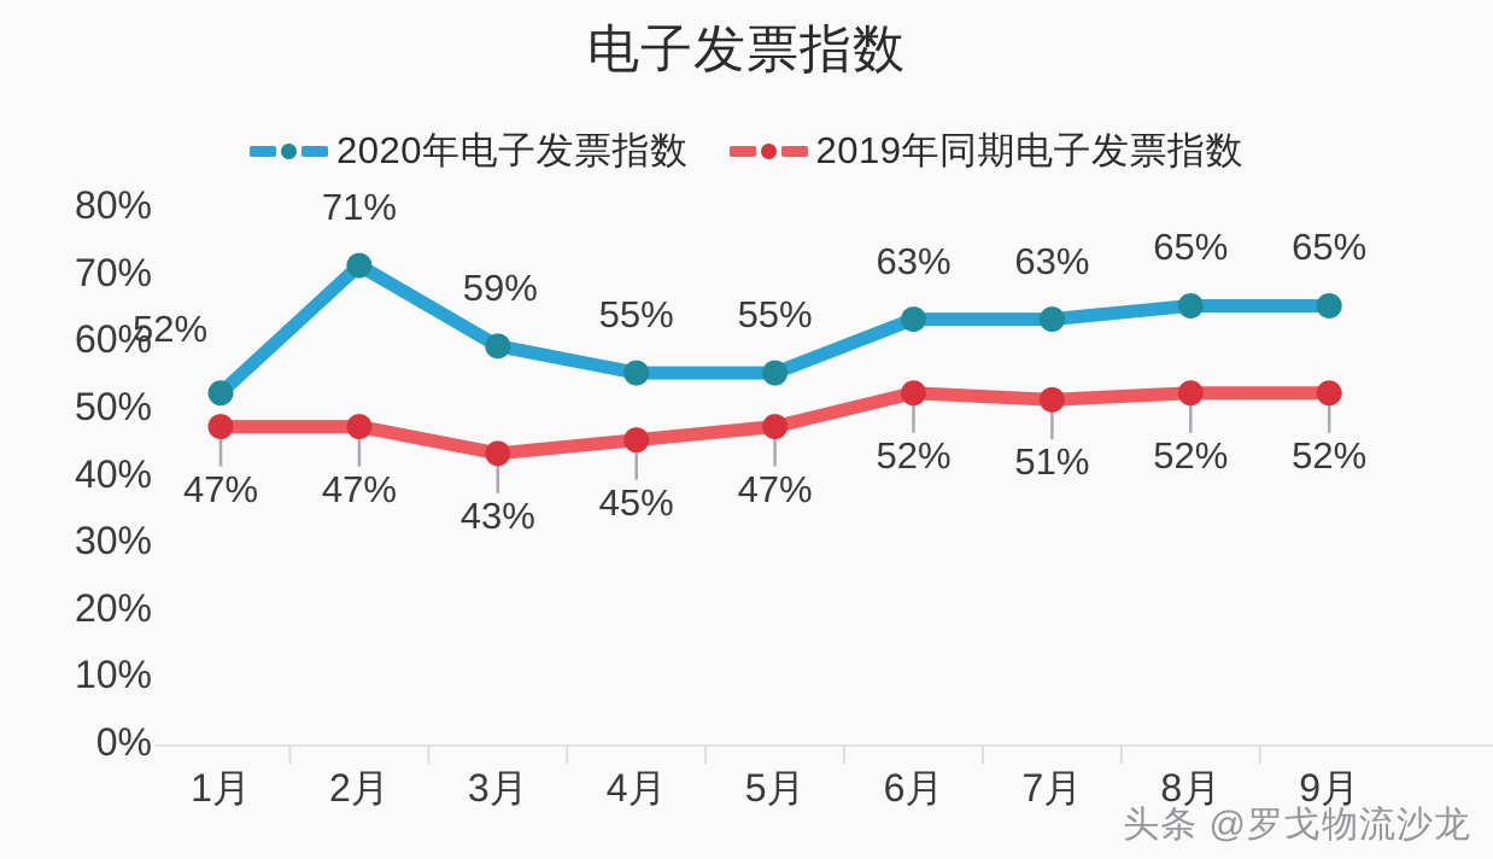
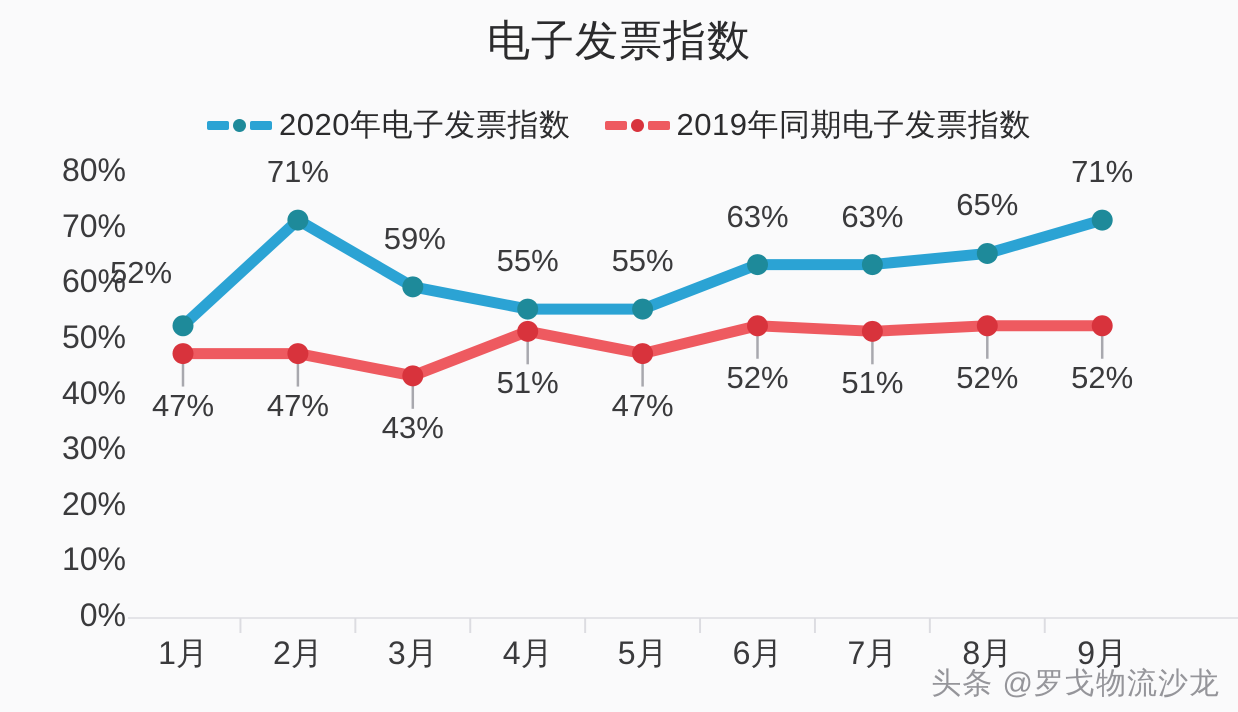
2019年同期电子发票指数/4月: 45% -> 51%
2020年电子发票指数/9月: 65% -> 71%
